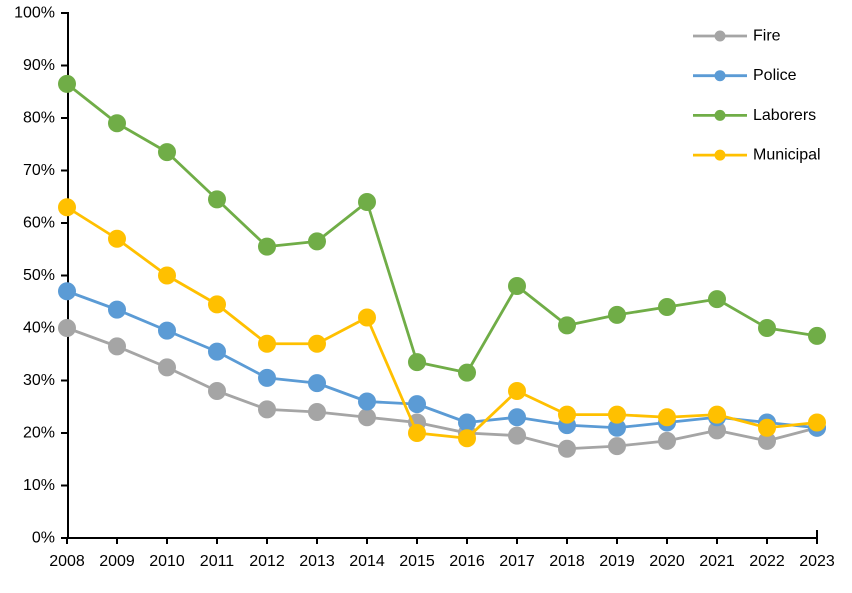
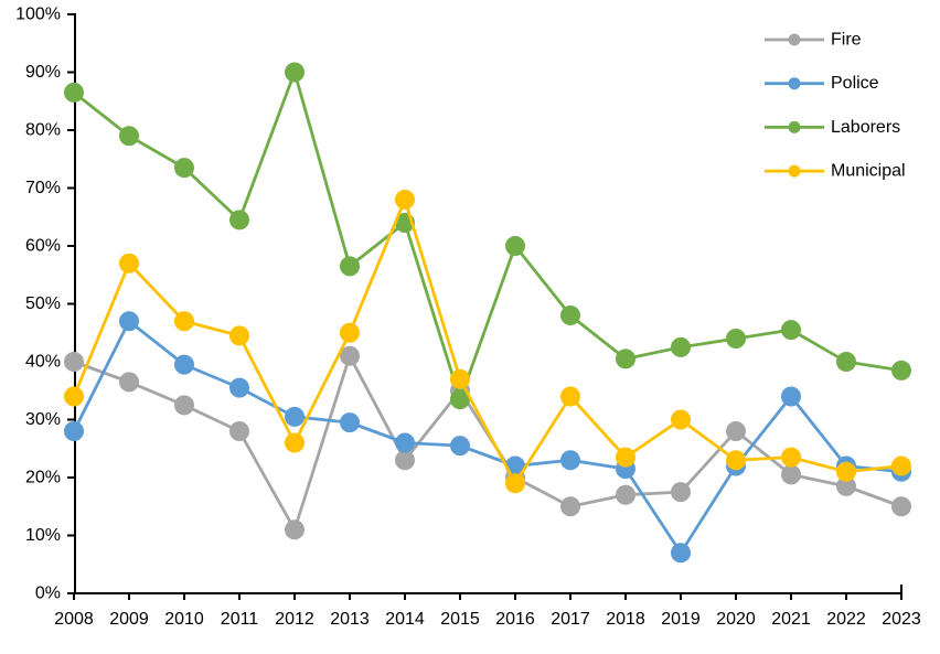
Police/2008: 47% -> 28%
Municipal/2008: 63% -> 34%
Police/2009: 44% -> 47%
Municipal/2010: 50% -> 47%
Fire/2012: 24% -> 11%
Laborers/2012: 56% -> 90%
Municipal/2012: 37% -> 26%
Fire/2013: 24% -> 41%
Municipal/2013: 37% -> 45%
Municipal/2014: 42% -> 68%
Fire/2015: 22% -> 35%
Municipal/2015: 20% -> 37%
Laborers/2016: 32% -> 60%
Fire/2017: 20% -> 15%
Municipal/2017: 28% -> 34%
Police/2019: 21% -> 7%
Municipal/2019: 24% -> 30%
Fire/2020: 18% -> 28%
Police/2021: 23% -> 34%
Fire/2023: 21% -> 15%
